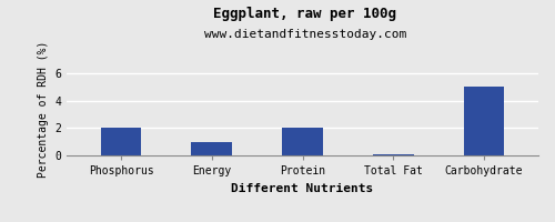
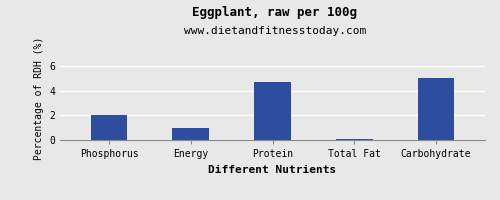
Protein: 2.0 -> 4.7
